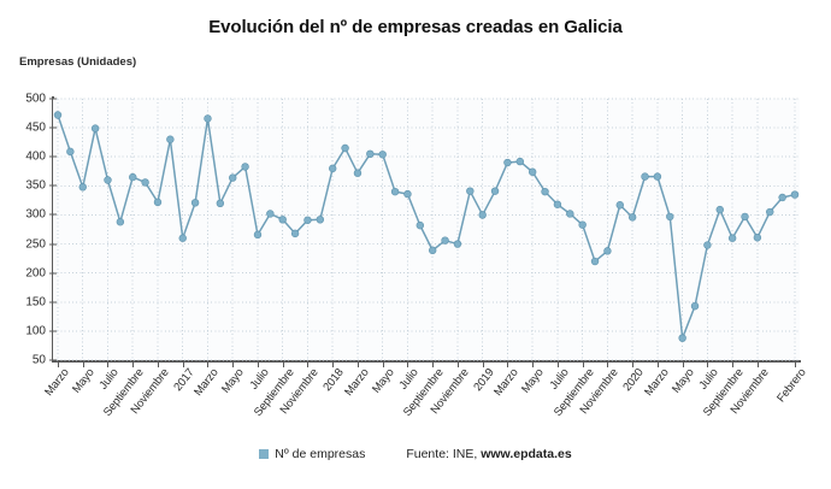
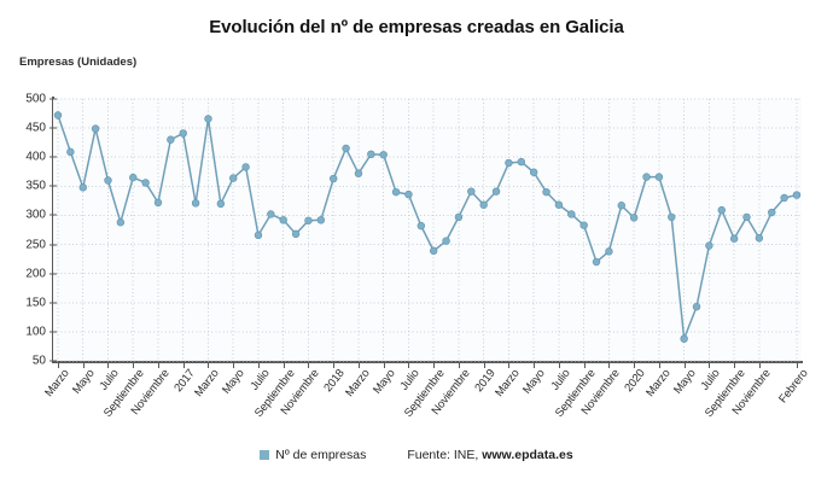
2017: 260 -> 440
2018: 380 -> 360
Noviembre 2018: 250 -> 300
2019: 300 -> 320
